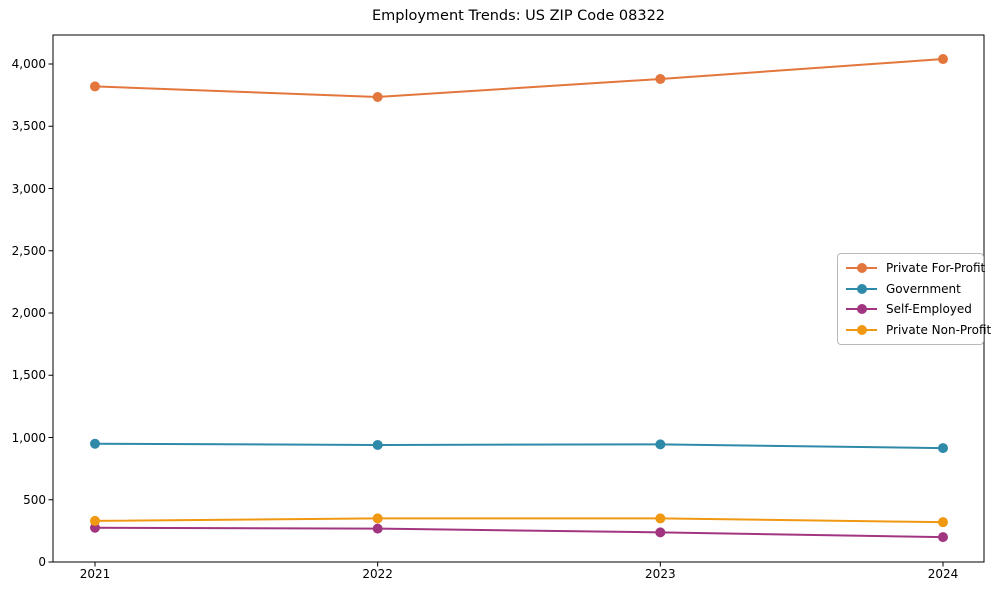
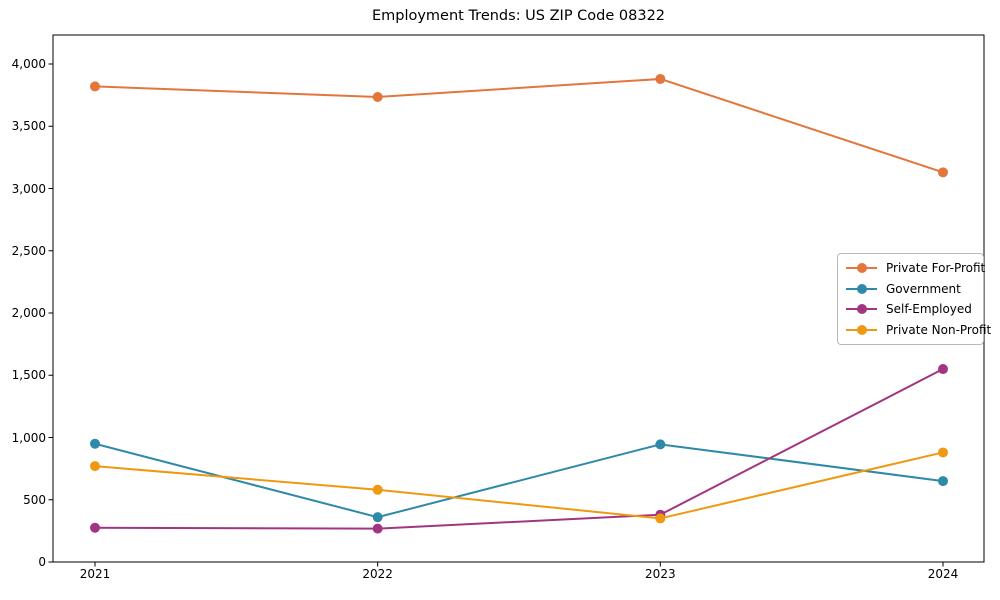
Private Non-Profit/2021: 330 -> 770
Government/2022: 940 -> 360
Private Non-Profit/2022: 350 -> 580
Self-Employed/2023: 240 -> 380
Private For-Profit/2024: 4040 -> 3130
Government/2024: 920 -> 650
Self-Employed/2024: 200 -> 1550
Private Non-Profit/2024: 320 -> 880
